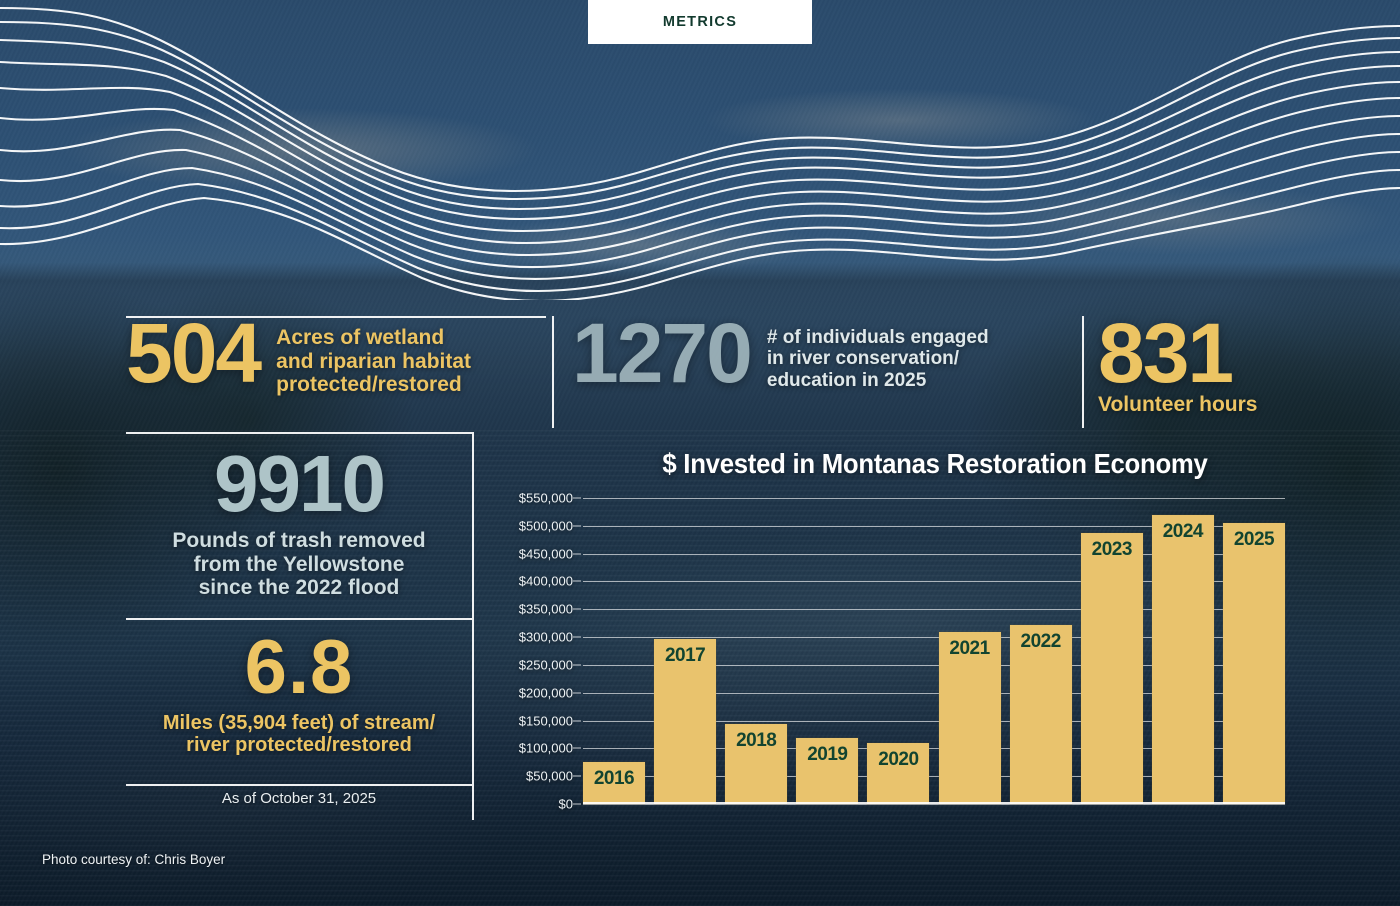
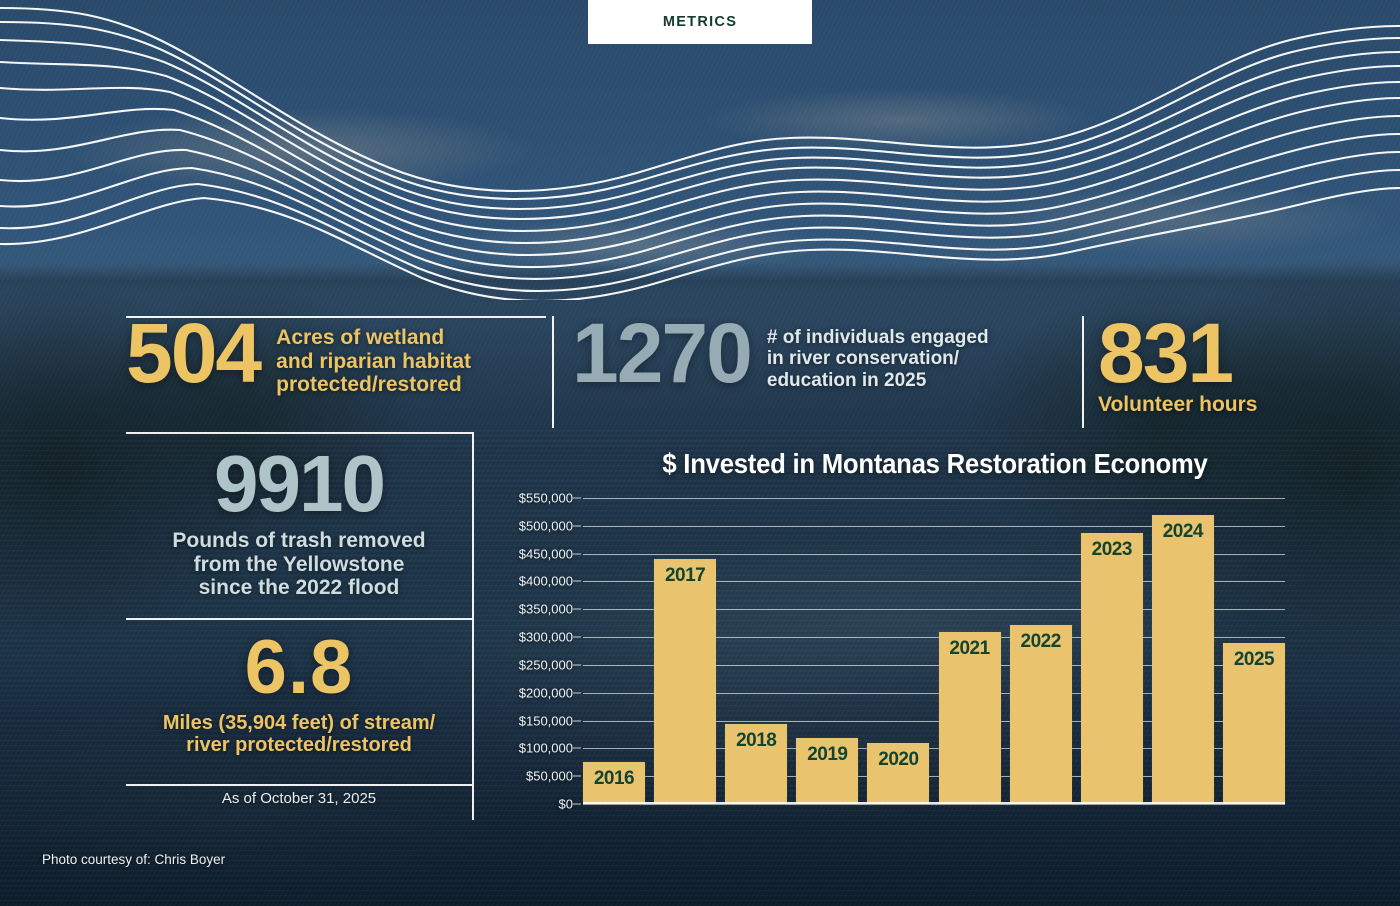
2017: $300000 -> $440000
2025: $500000 -> $290000
